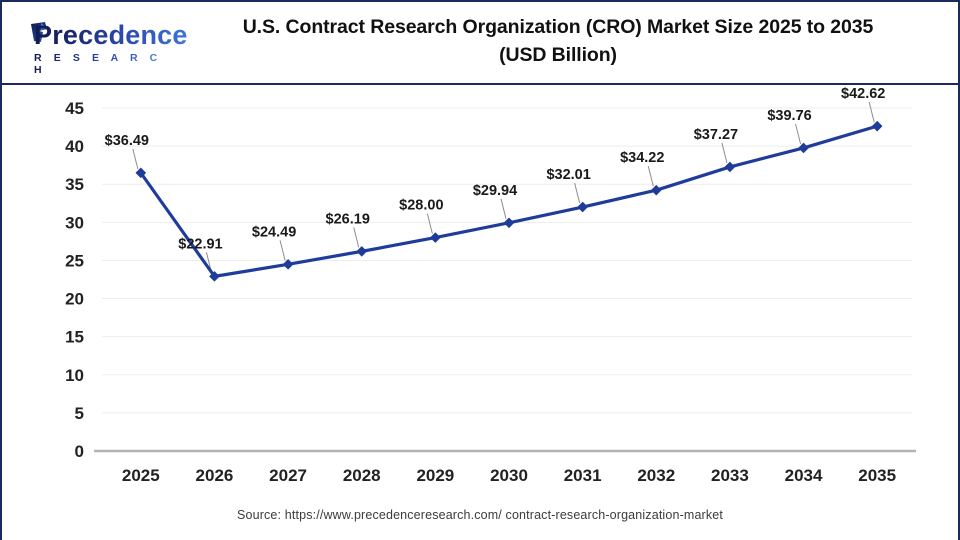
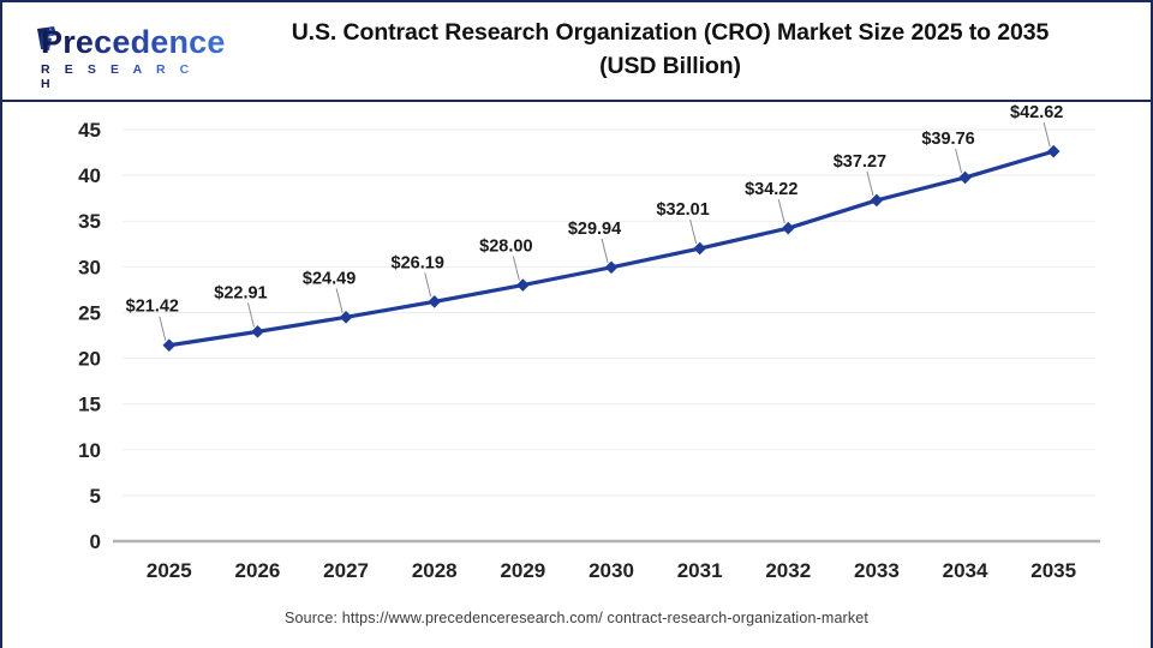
2025: $36.49 -> $21.42
